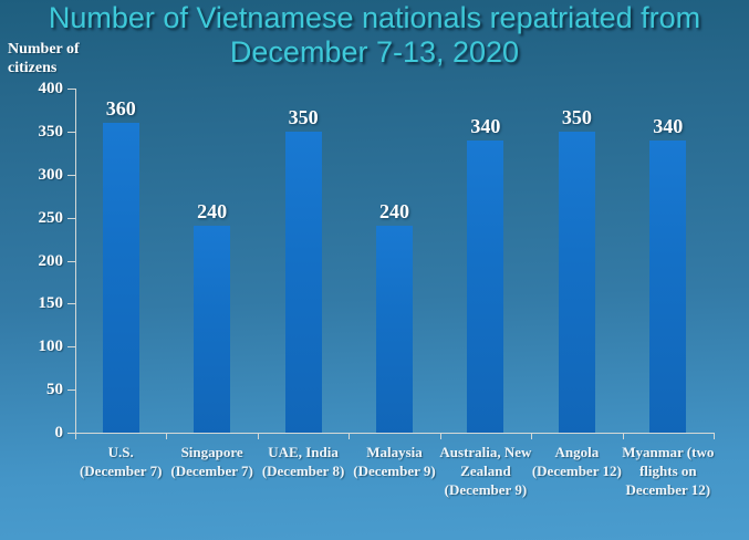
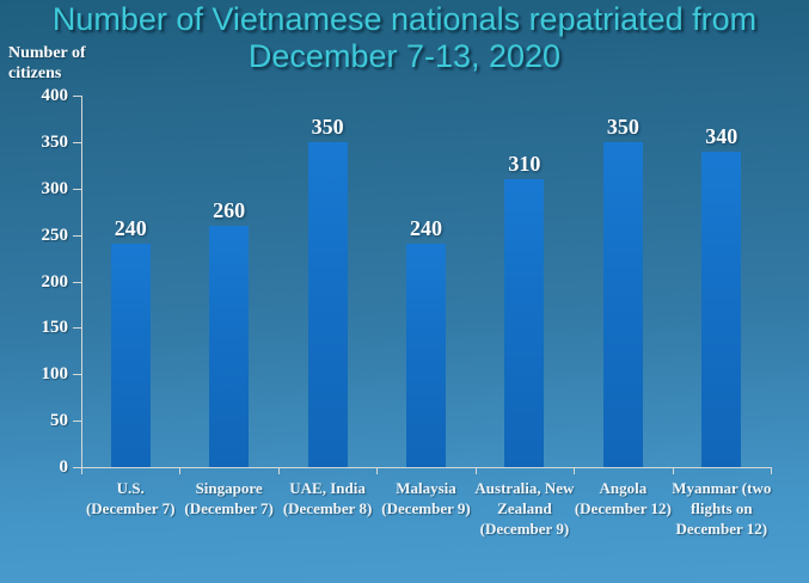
U.S. (December 7): 360 -> 240
Singapore (December 7): 240 -> 260
Australia, New Zealand (December 9): 340 -> 310
